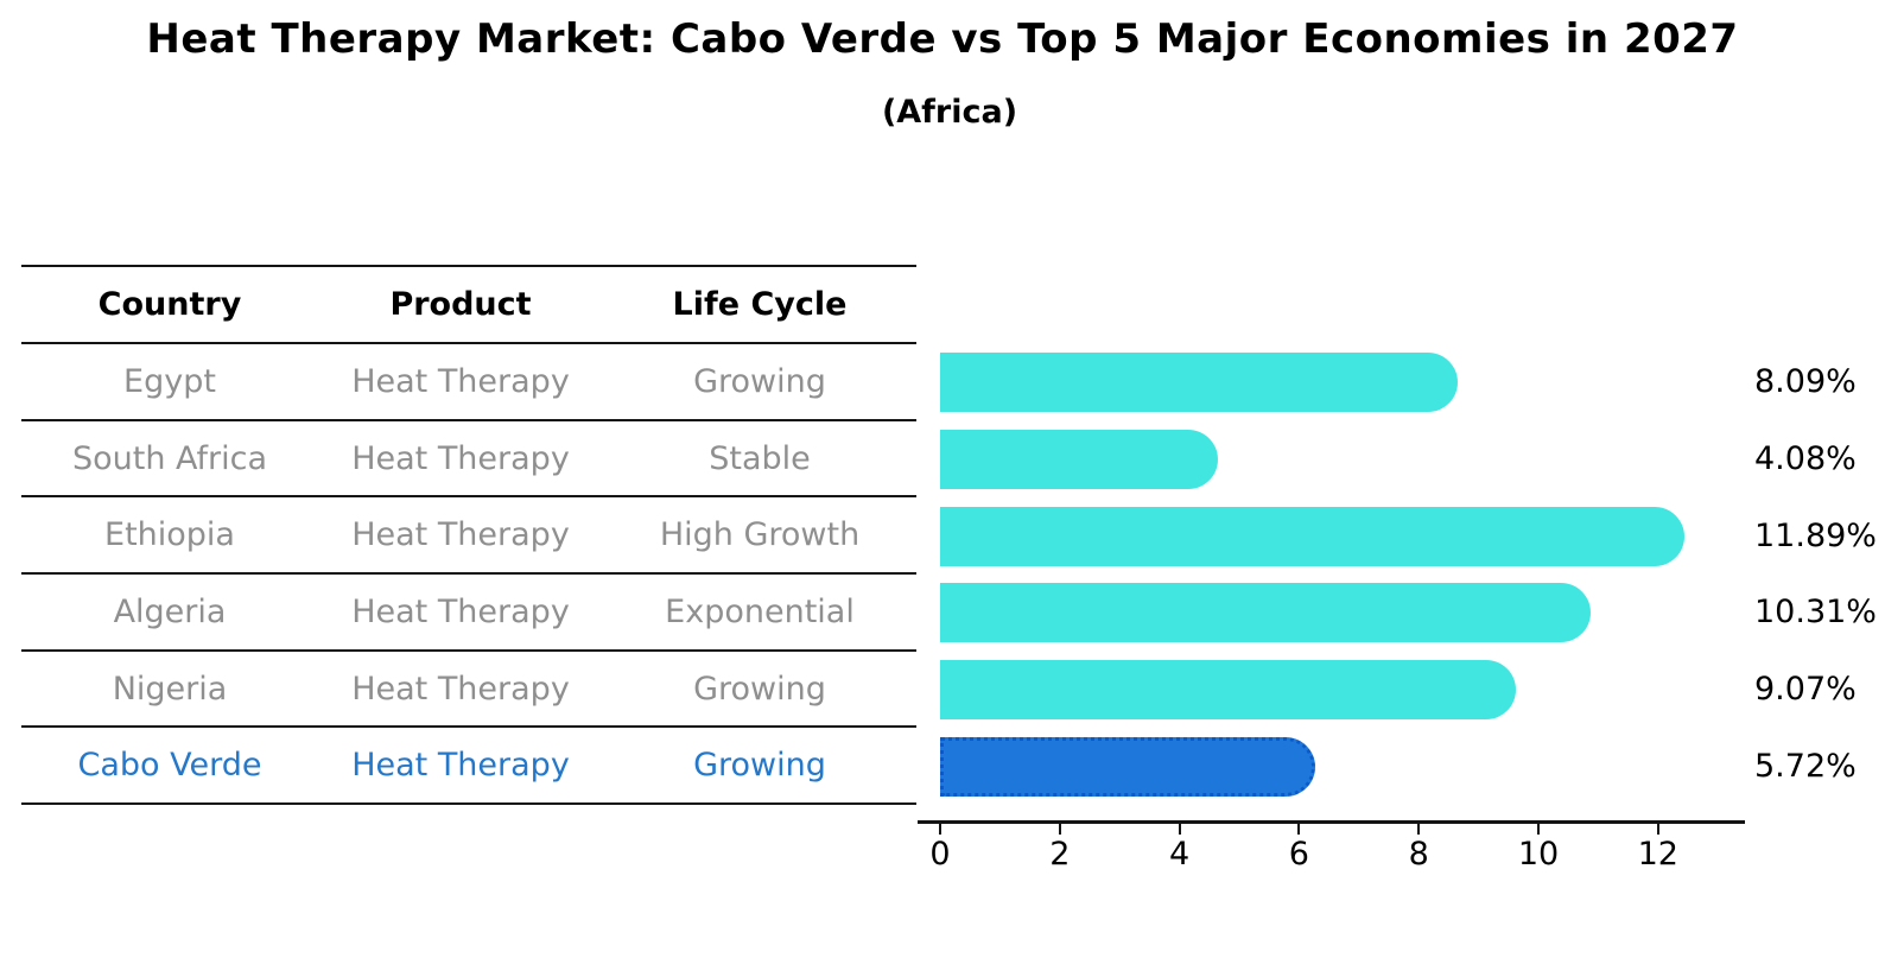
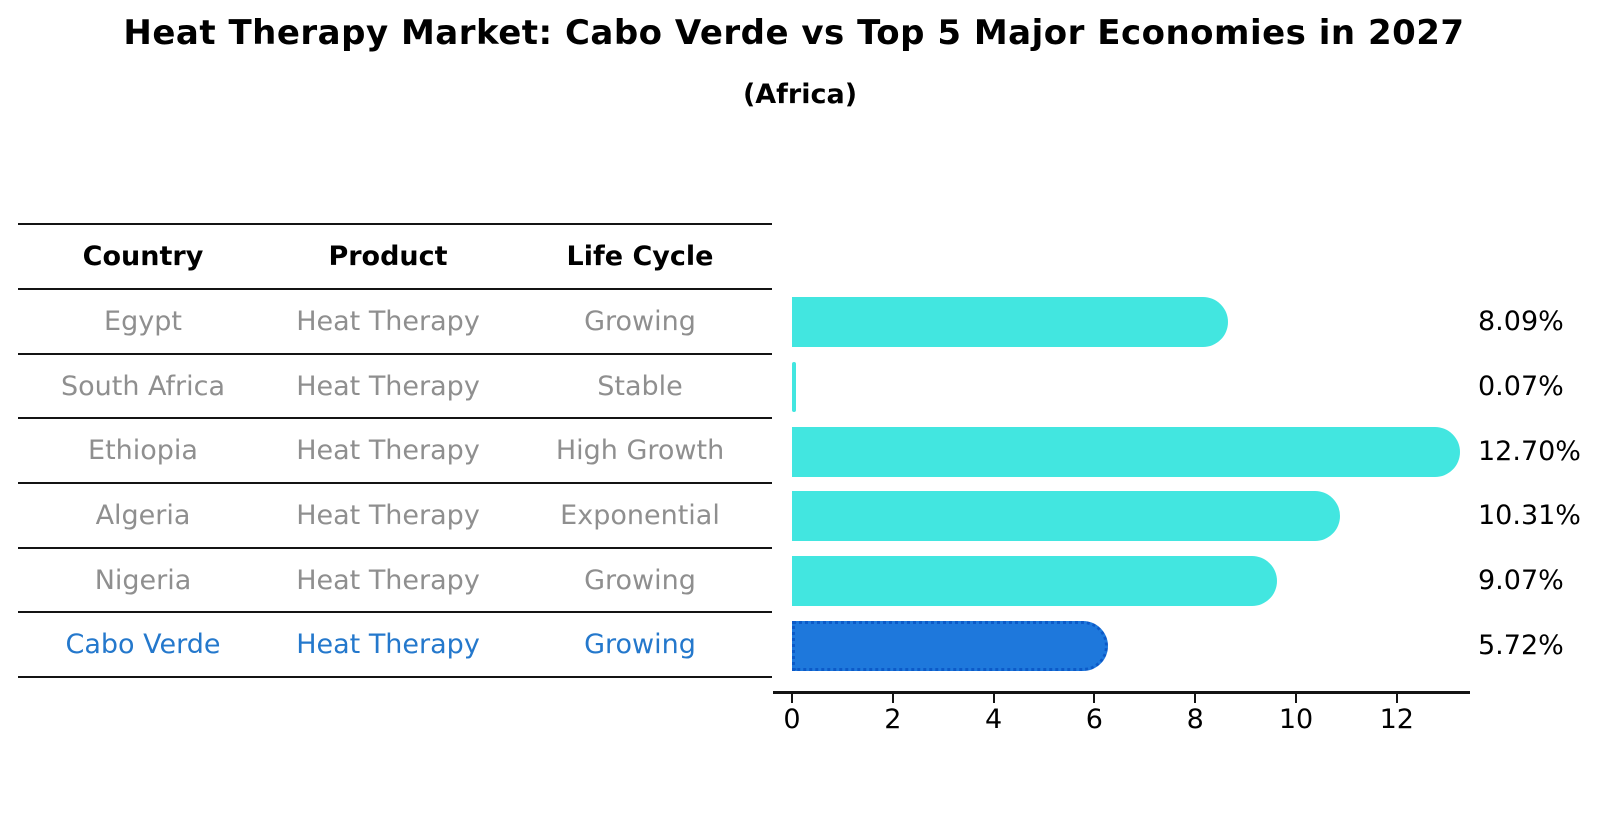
South Africa: 4.08% -> 0.07%
Ethiopia: 11.89% -> 12.70%
